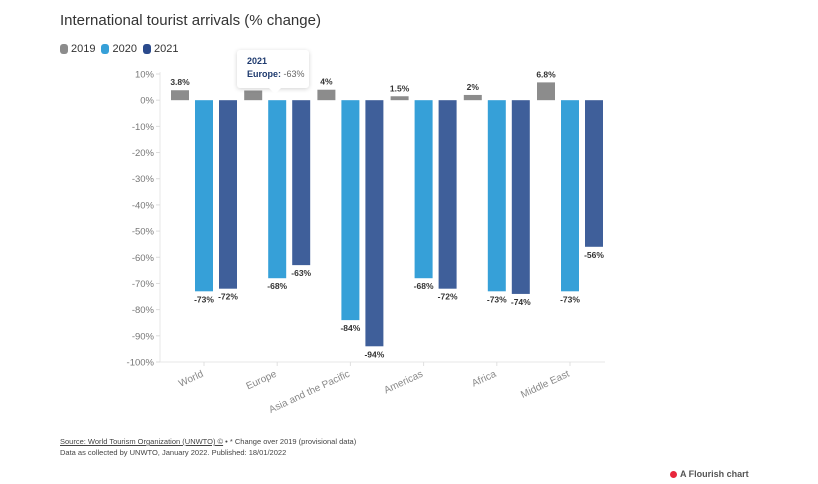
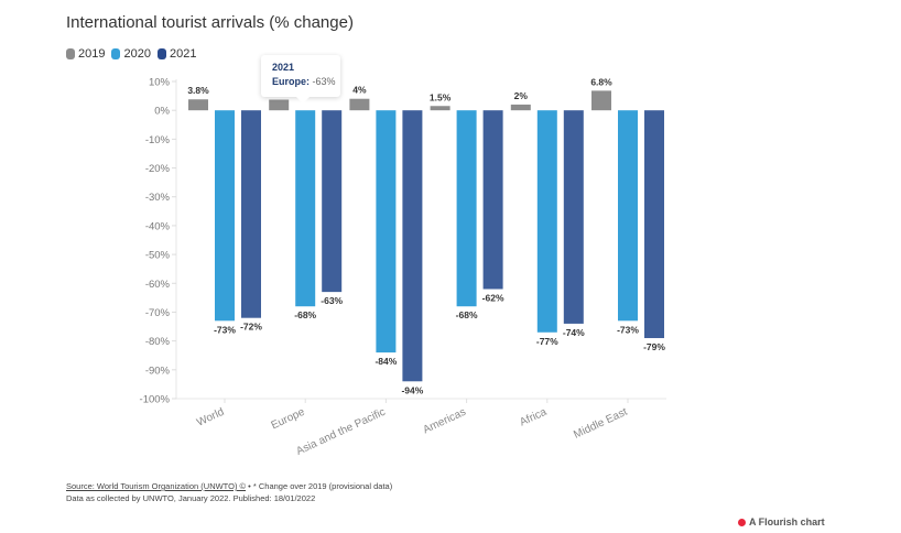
2021/Americas: -72% -> -62%
2020/Africa: -73% -> -77%
2021/Middle East: -56% -> -79%
